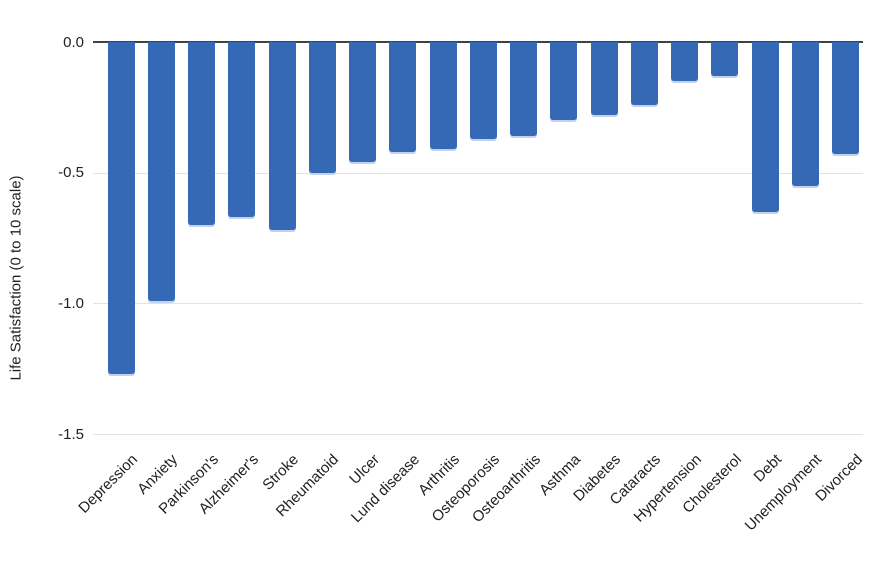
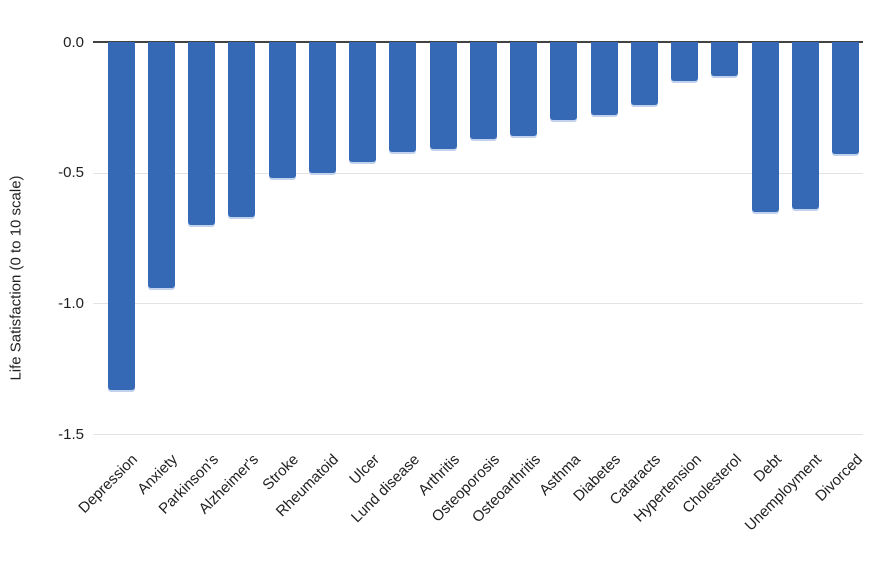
Depression: -1.27 -> -1.33
Anxiety: -0.99 -> -0.94
Stroke: -0.72 -> -0.52
Unemployment: -0.55 -> -0.64
